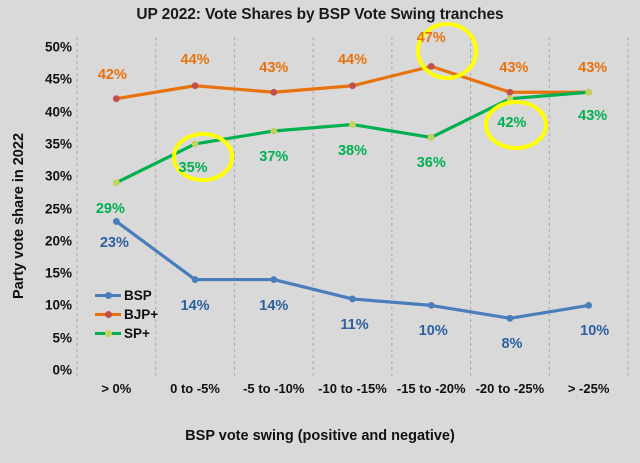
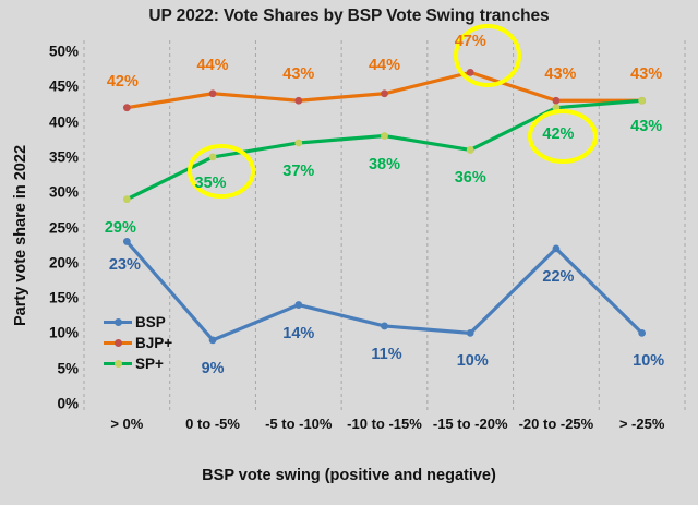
BSP/0 to -5%: 14% -> 9%
BSP/-20 to -25%: 8% -> 22%
